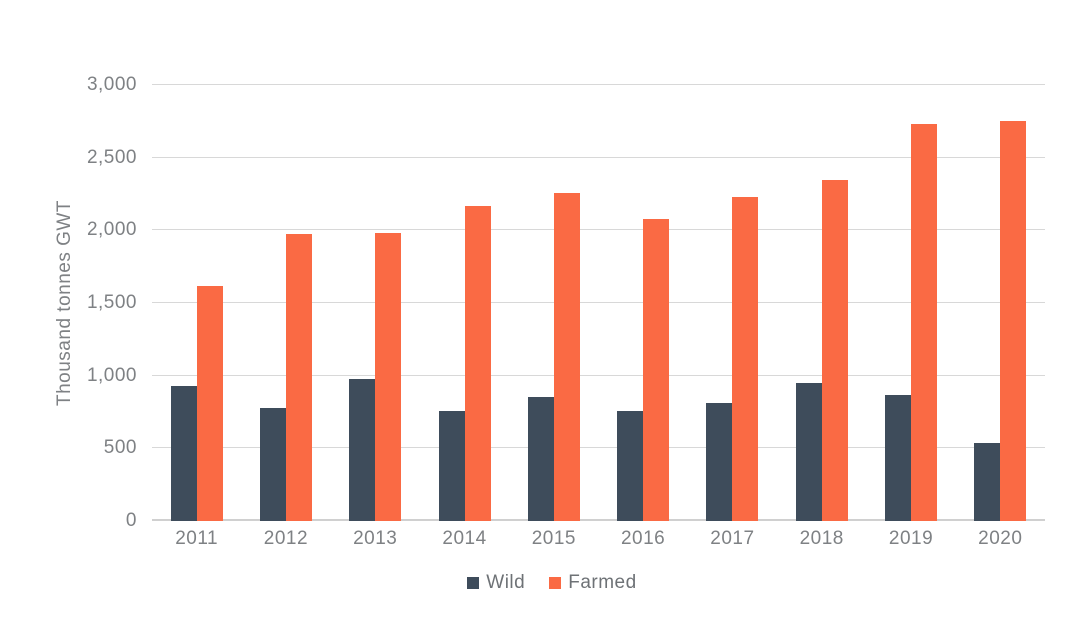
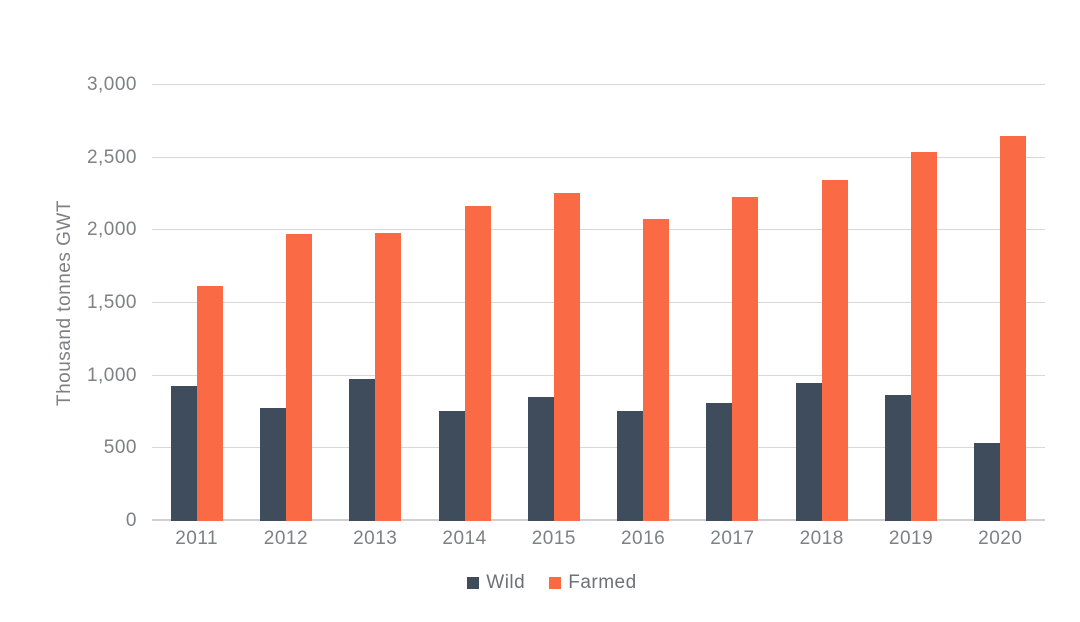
Farmed/2019: 2730 -> 2540
Farmed/2020: 2750 -> 2650
